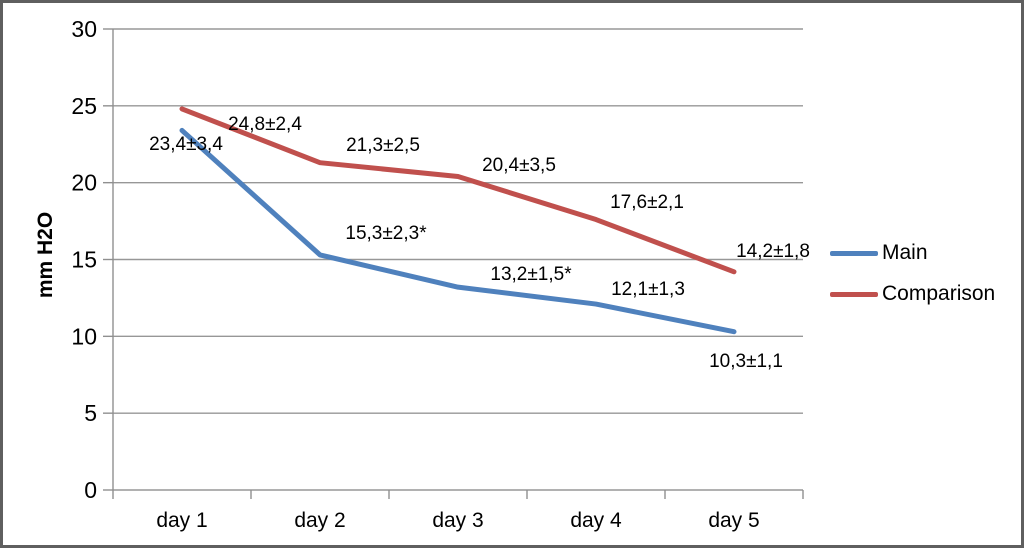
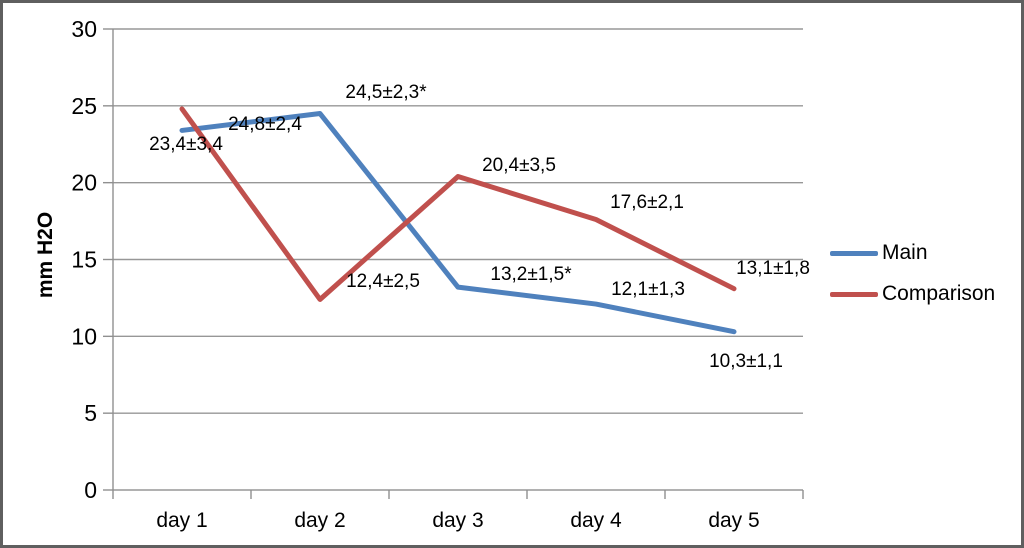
Main/day 2: 15,3 -> 24,5
Comparison/day 2: 21,3 -> 12,4
Comparison/day 5: 14,2 -> 13,1
